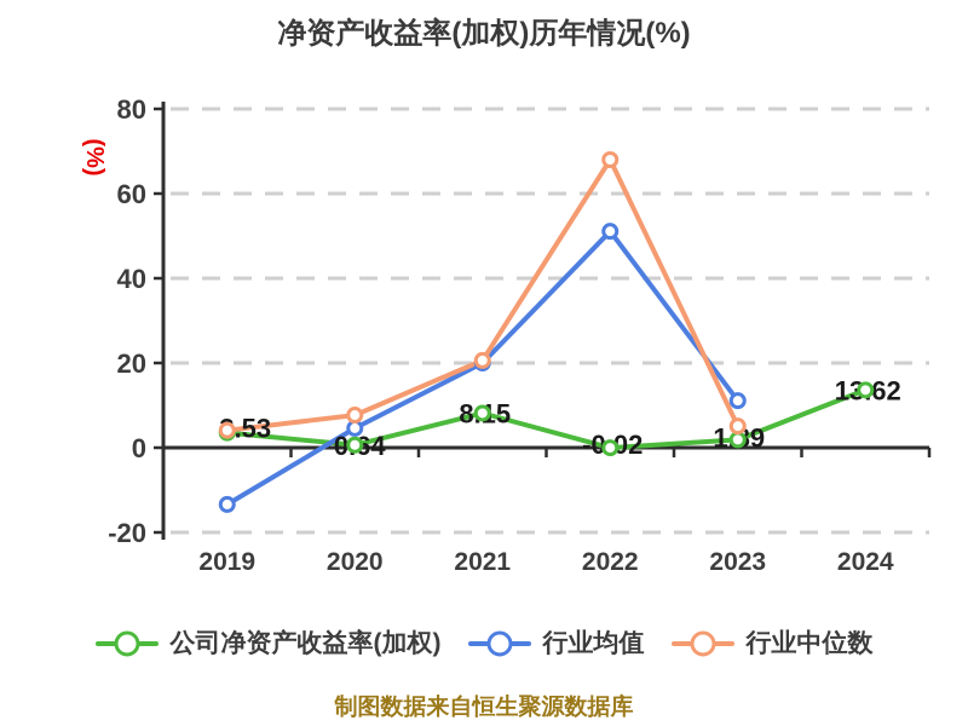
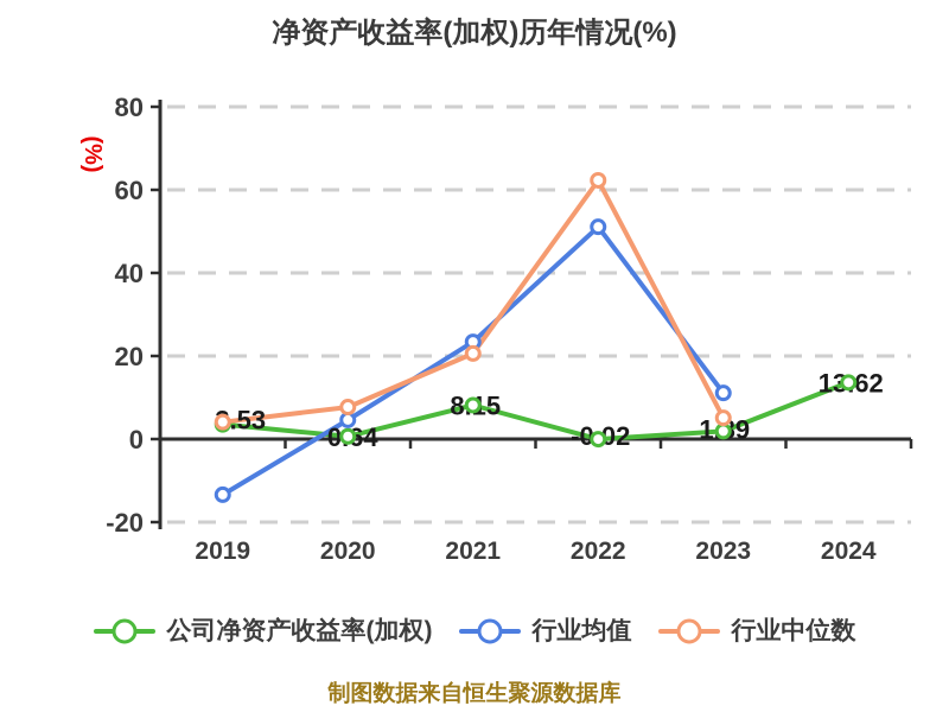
行业均值/2021: 20 -> 23
行业中位数/2022: 68 -> 62
